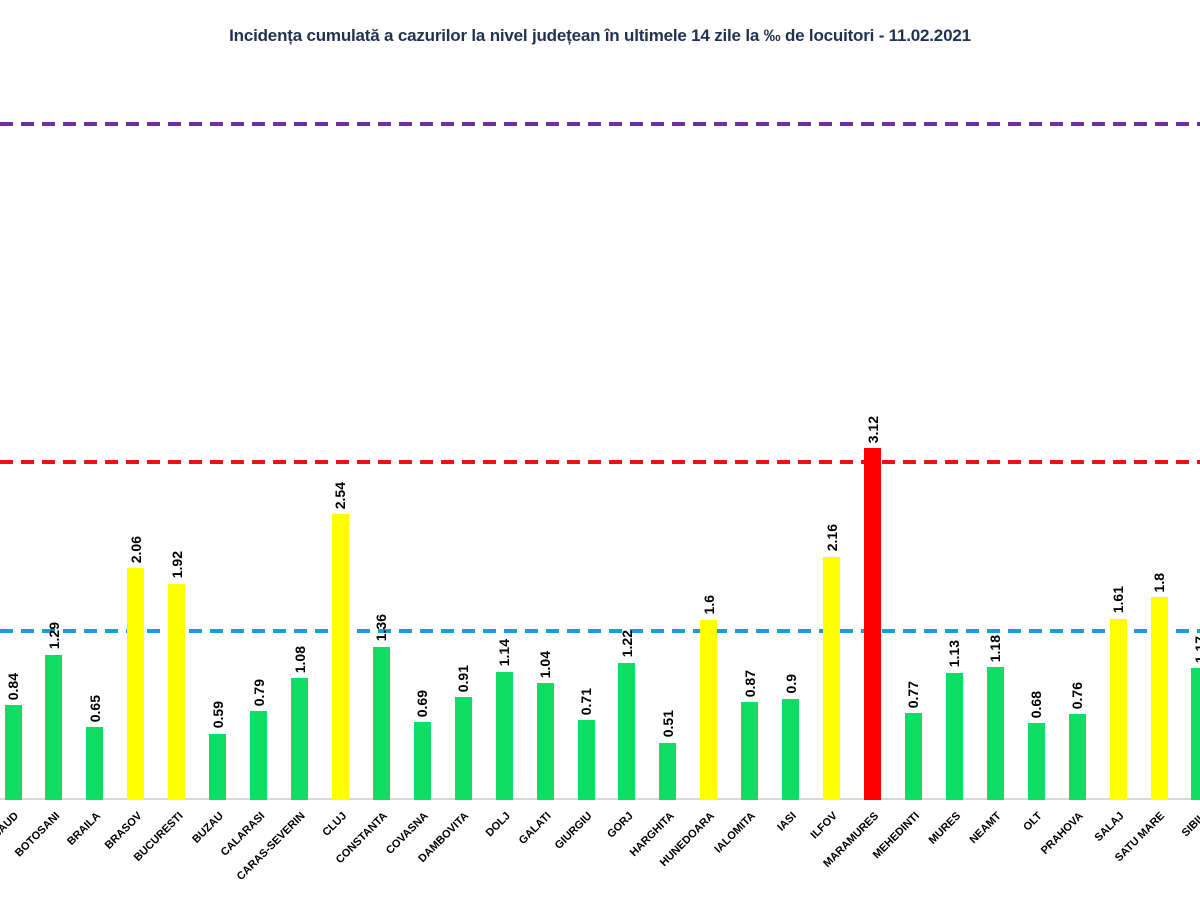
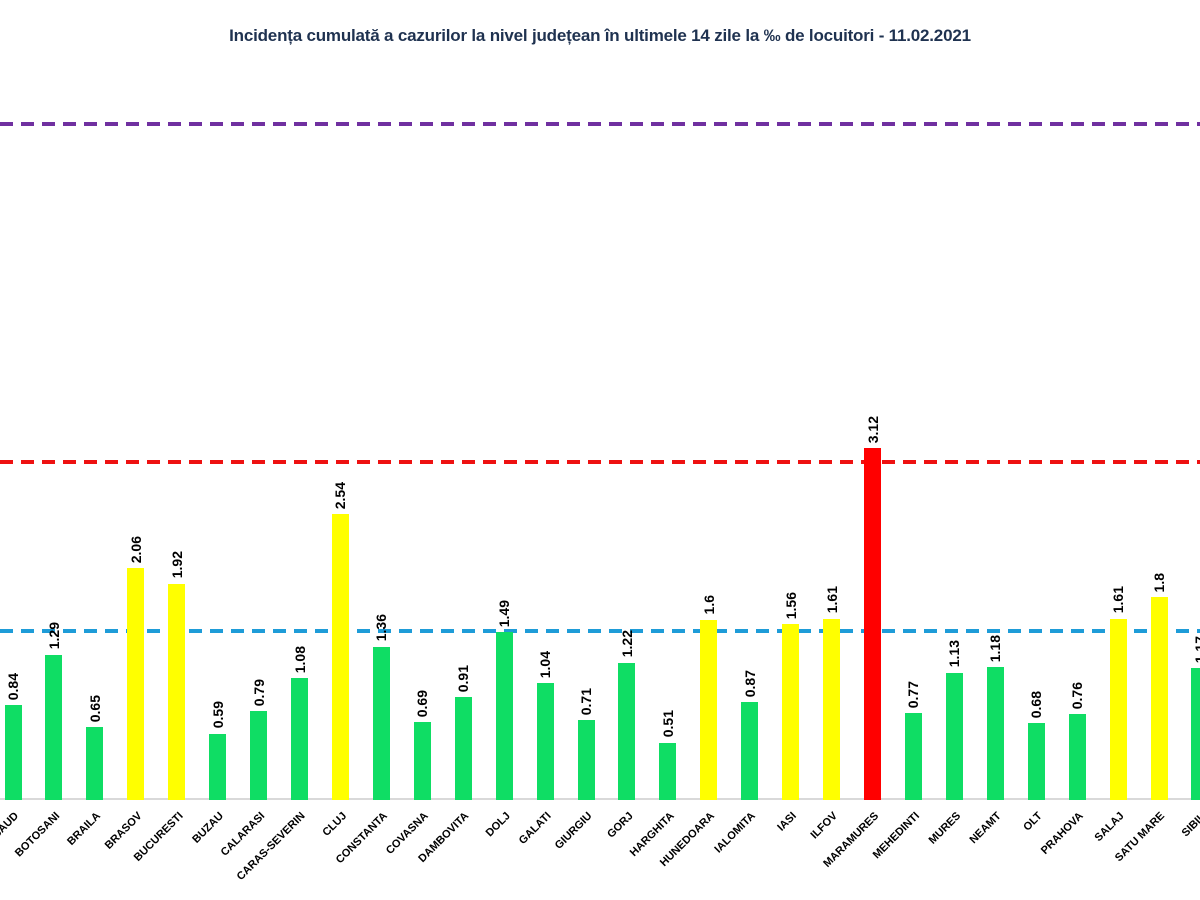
DOLJ: 1.14 -> 1.49
IASI: 0.9 -> 1.56
ILFOV: 2.16 -> 1.61
